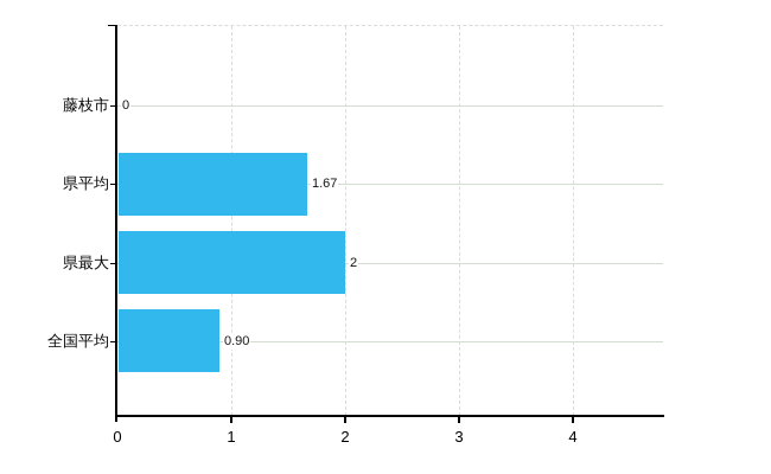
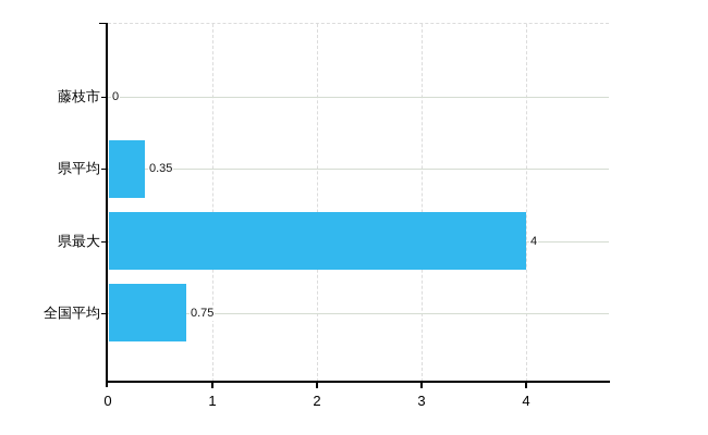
県平均: 1.67 -> 0.35
県最大: 2 -> 4
全国平均: 0.90 -> 0.75
